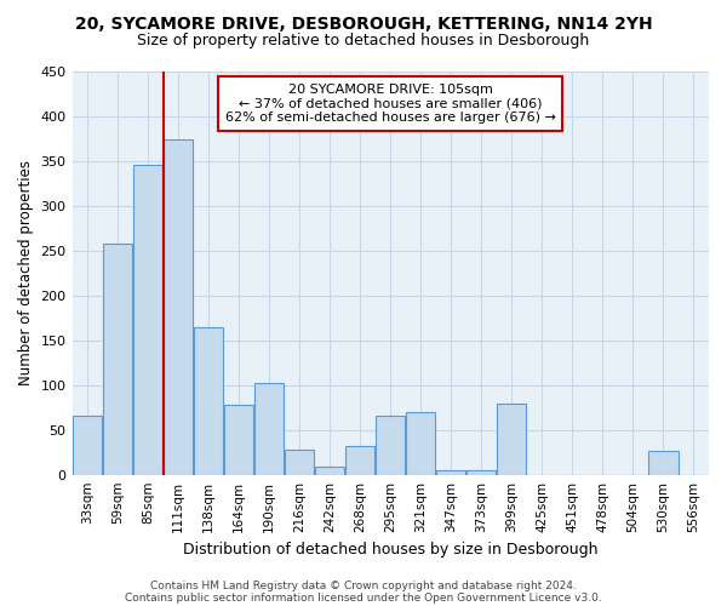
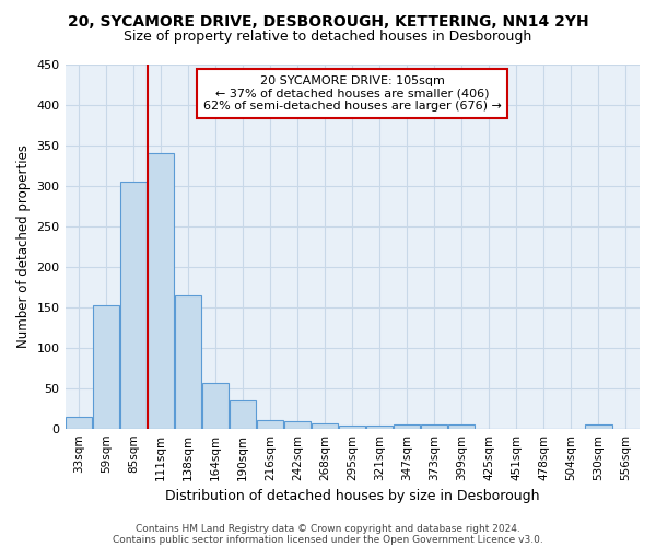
33sqm: 66 -> 15
59sqm: 258 -> 153
85sqm: 346 -> 305
111sqm: 374 -> 340
164sqm: 78 -> 57
190sqm: 102 -> 35
216sqm: 28 -> 10
268sqm: 32 -> 6
295sqm: 66 -> 3
321sqm: 70 -> 4
399sqm: 80 -> 5
530sqm: 26 -> 5
